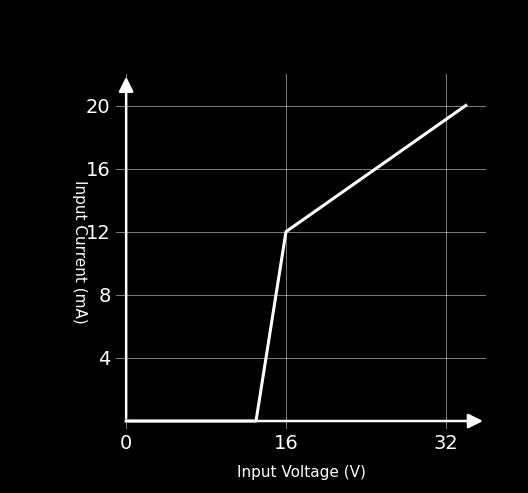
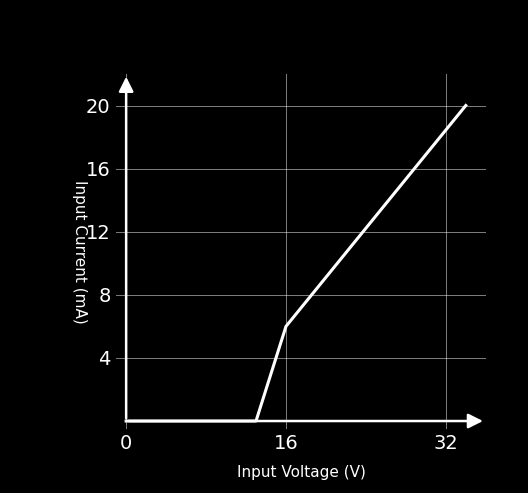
16: 12 -> 6
